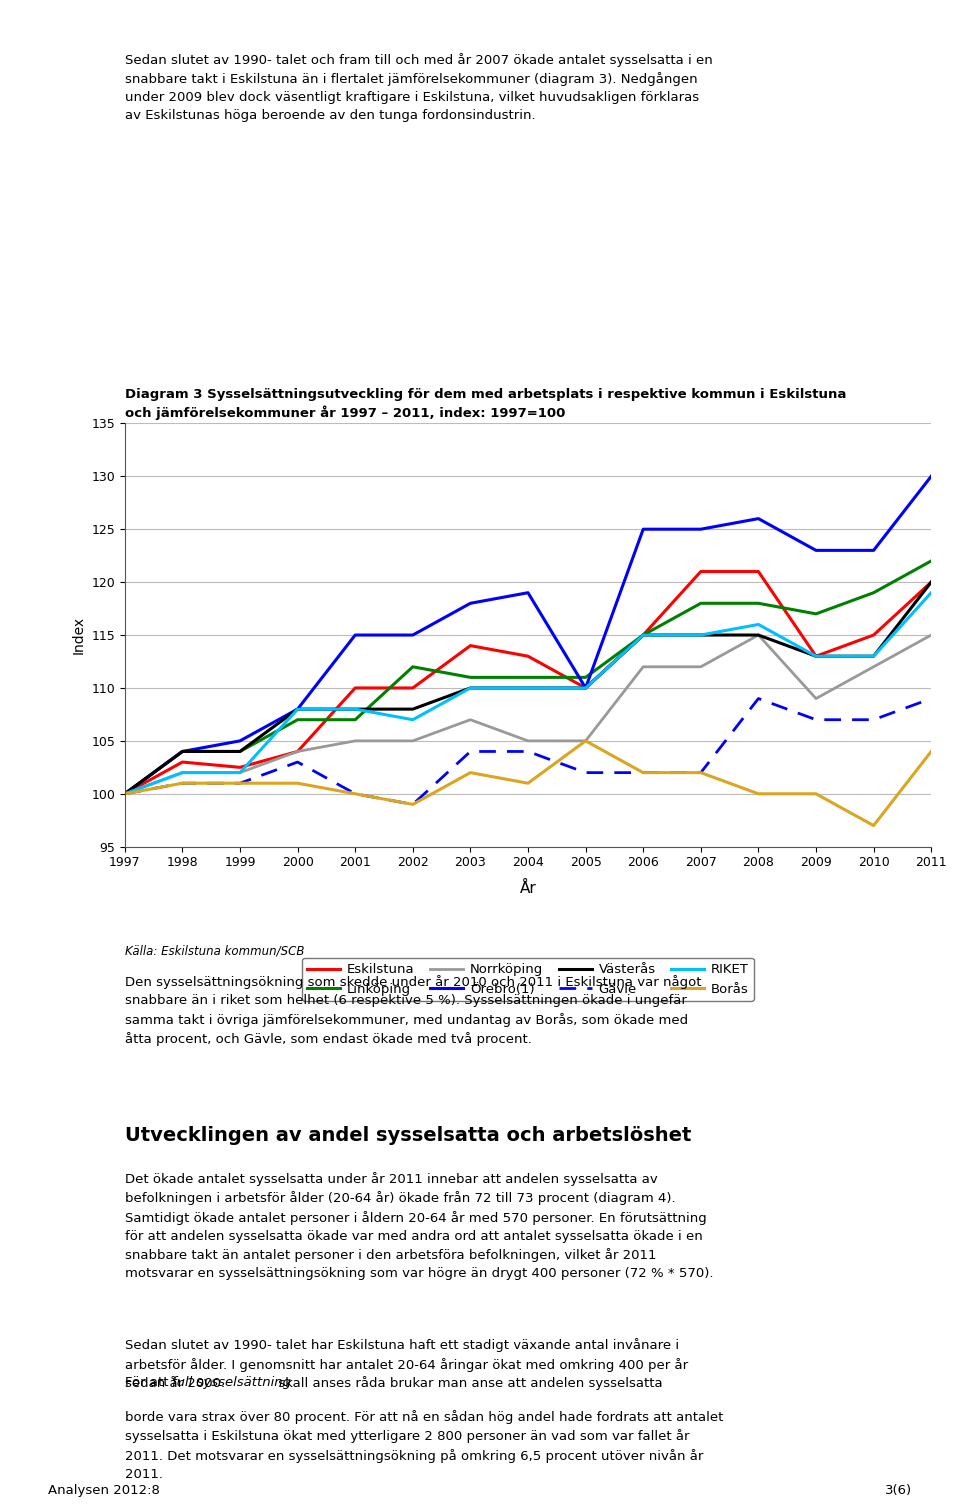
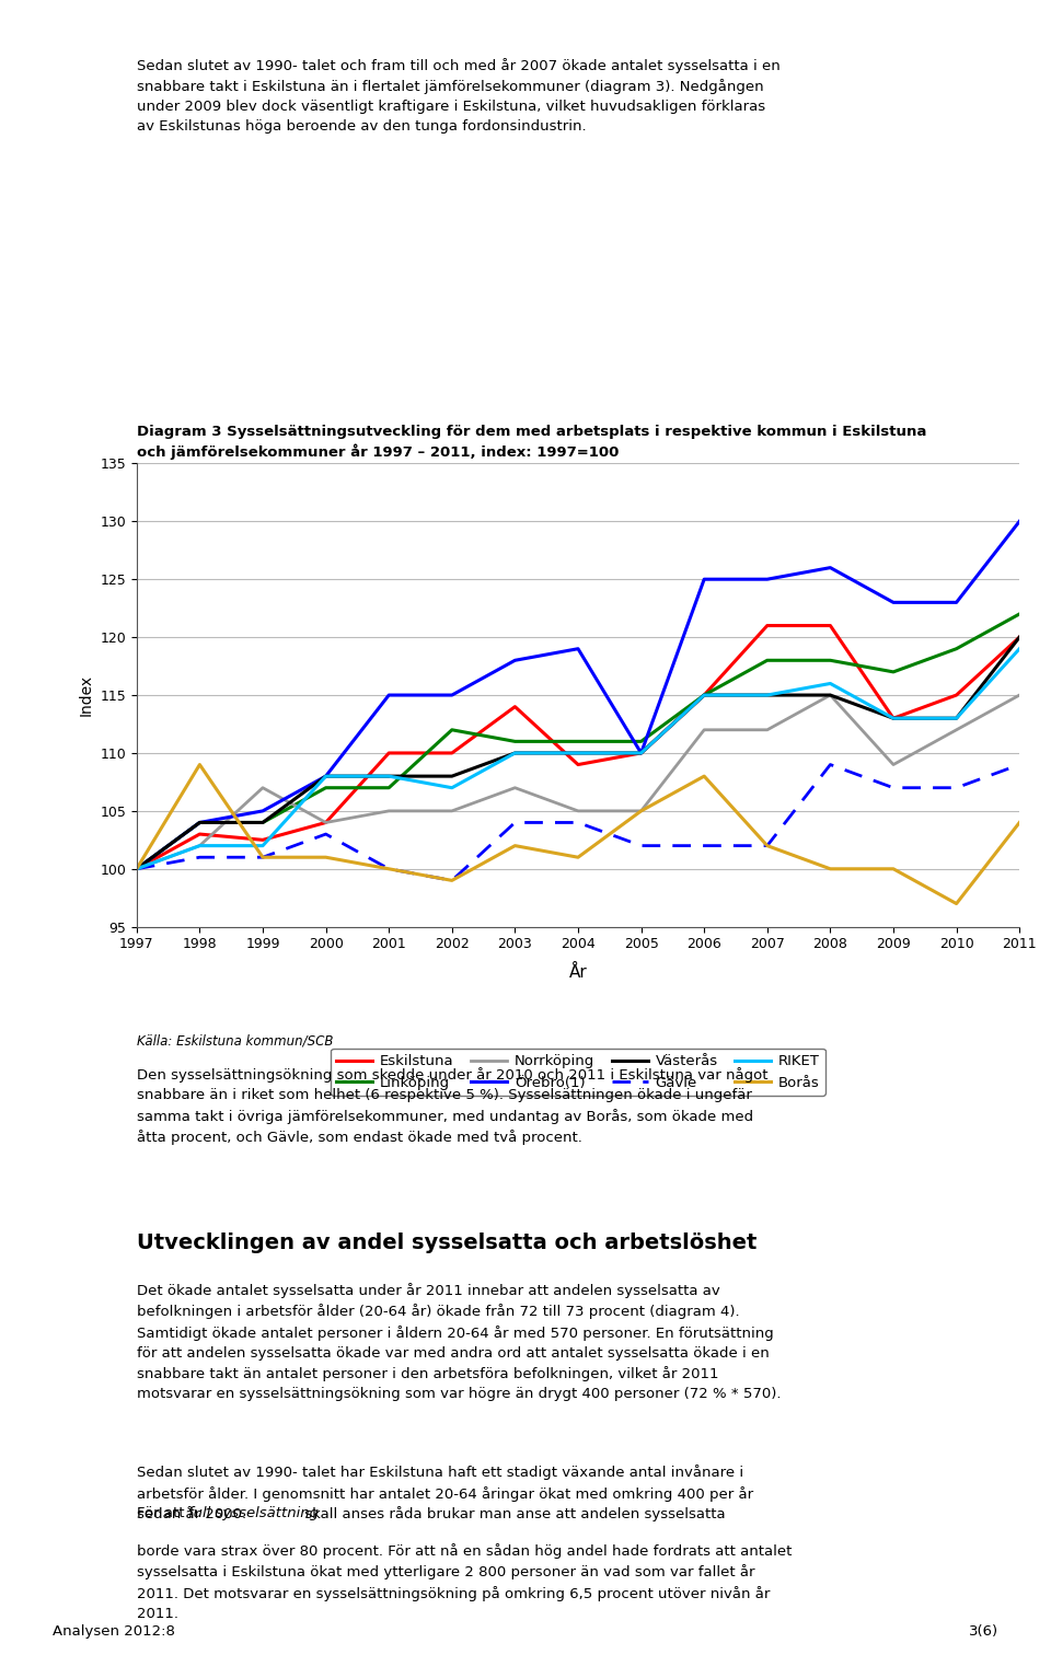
Borås/1998: 101 -> 109
Norrköping/1999: 102 -> 107
Eskilstuna/2004: 113.0 -> 109.0
Borås/2006: 102 -> 108
